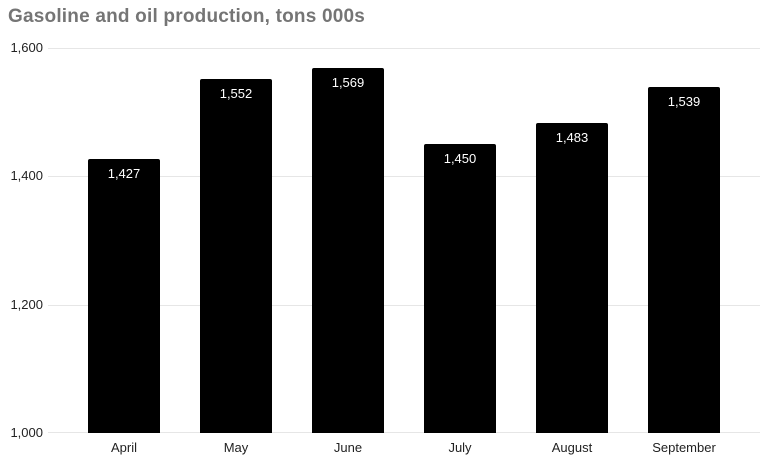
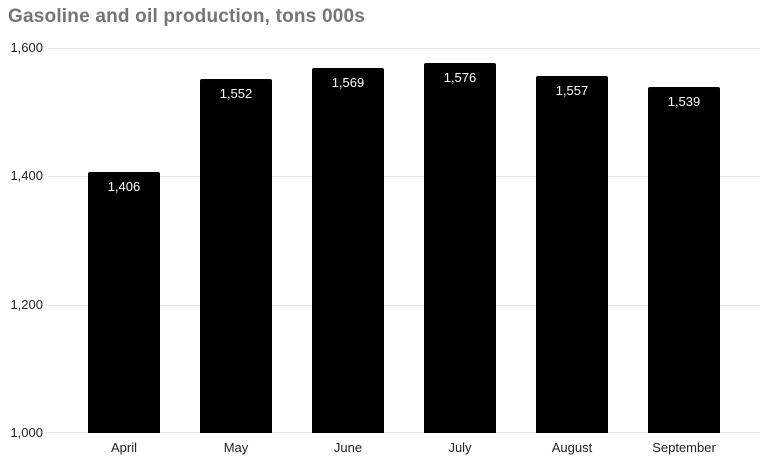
April: 1,427 -> 1,406
July: 1,450 -> 1,576
August: 1,483 -> 1,557
